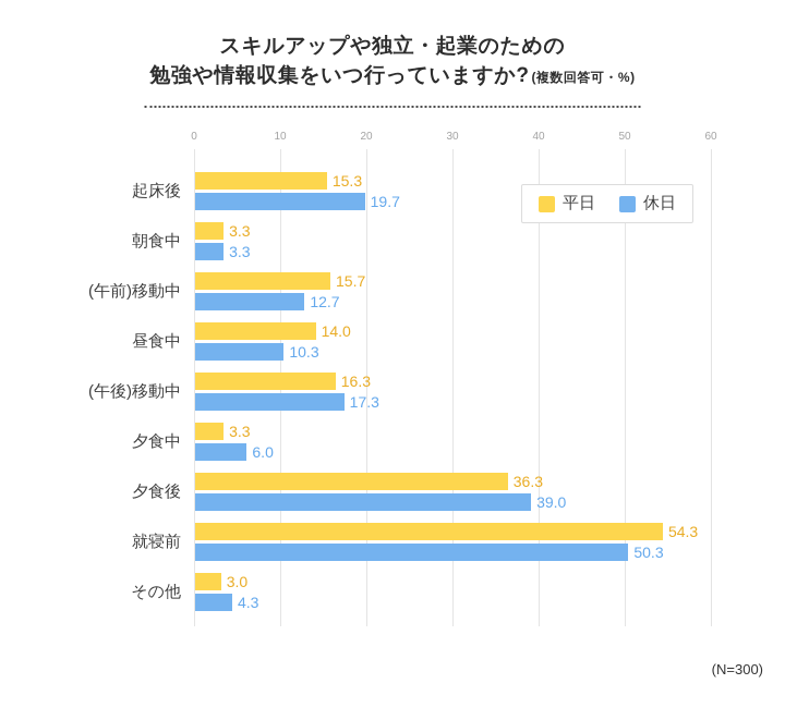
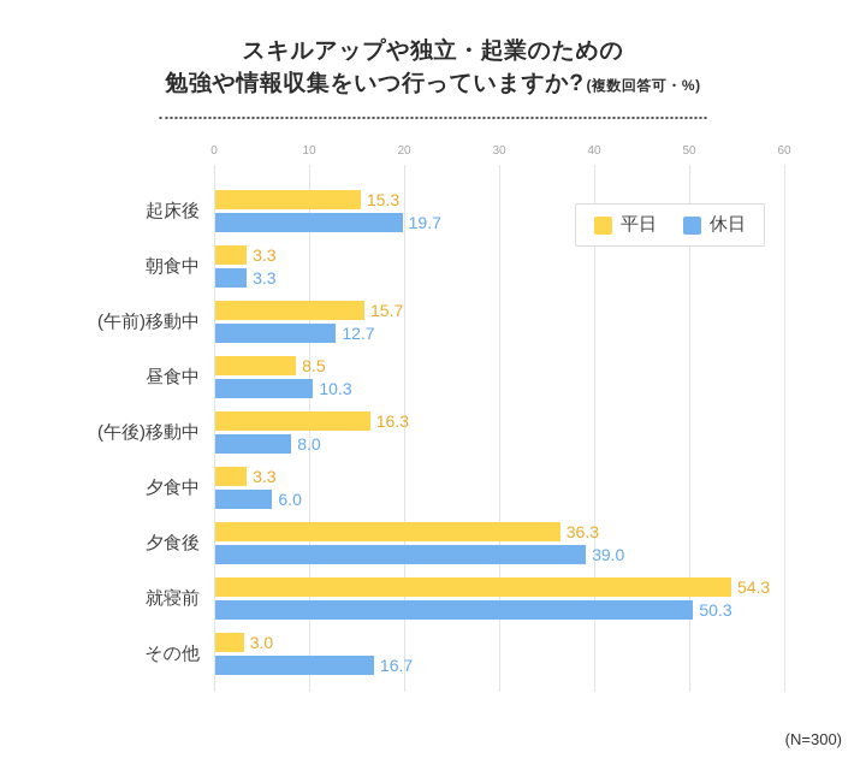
平日/昼食中: 14.0 -> 8.5
休日/(午後)移動中: 17.3 -> 8.0
休日/その他: 4.3 -> 16.7
